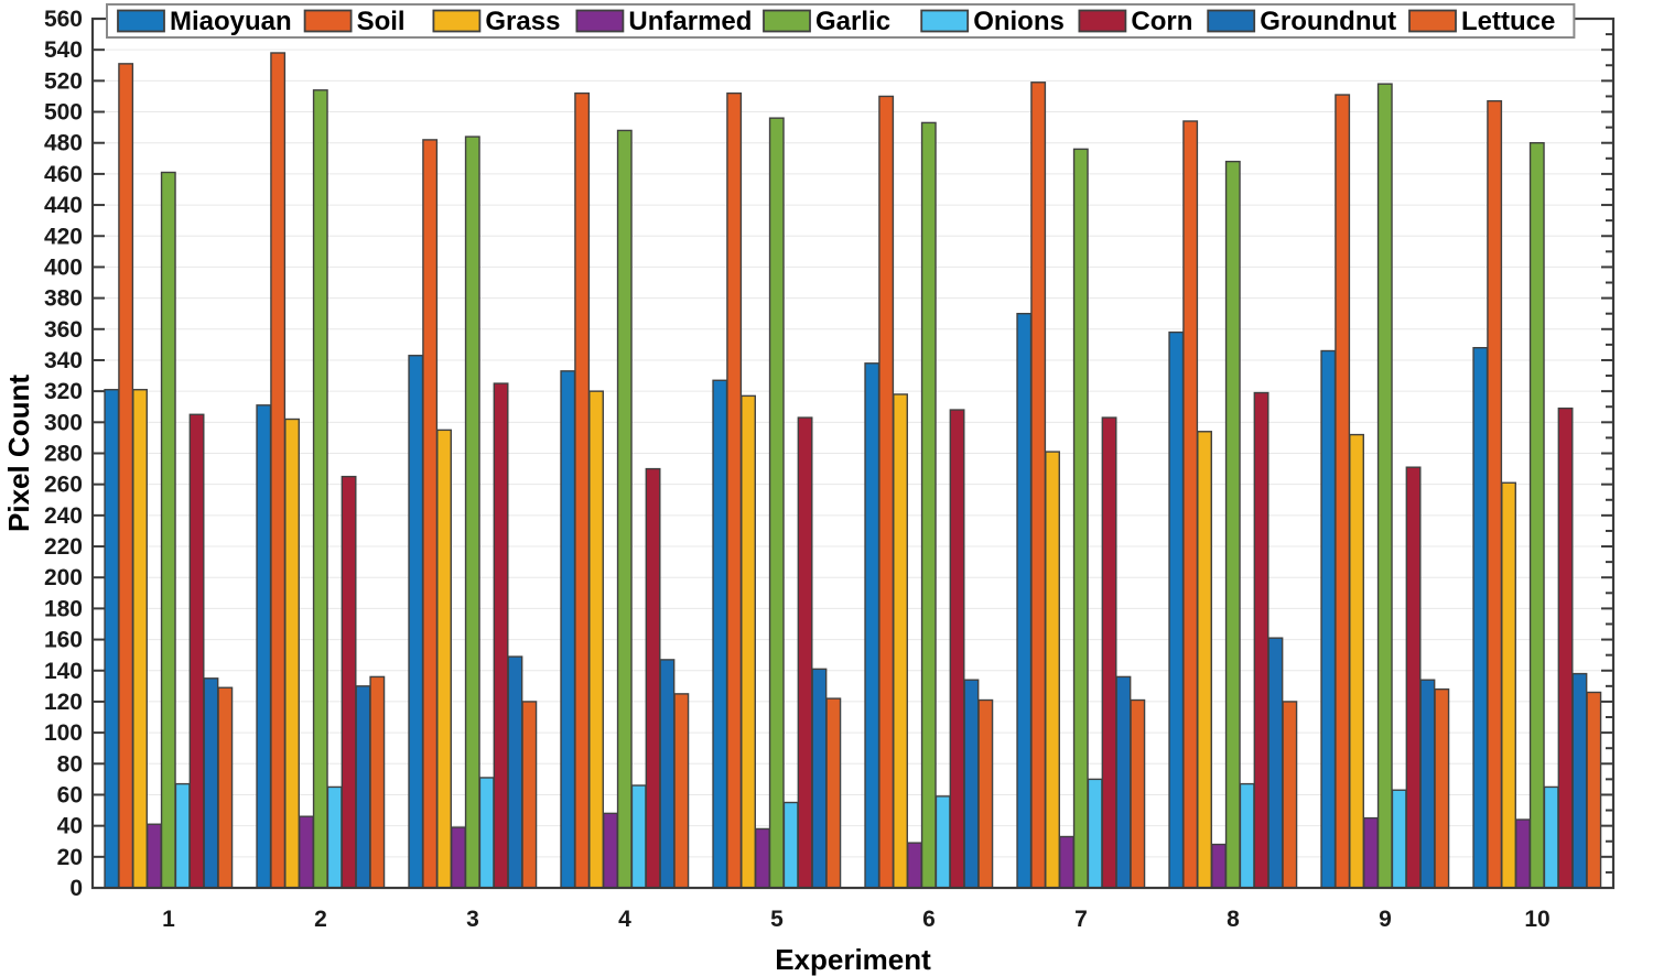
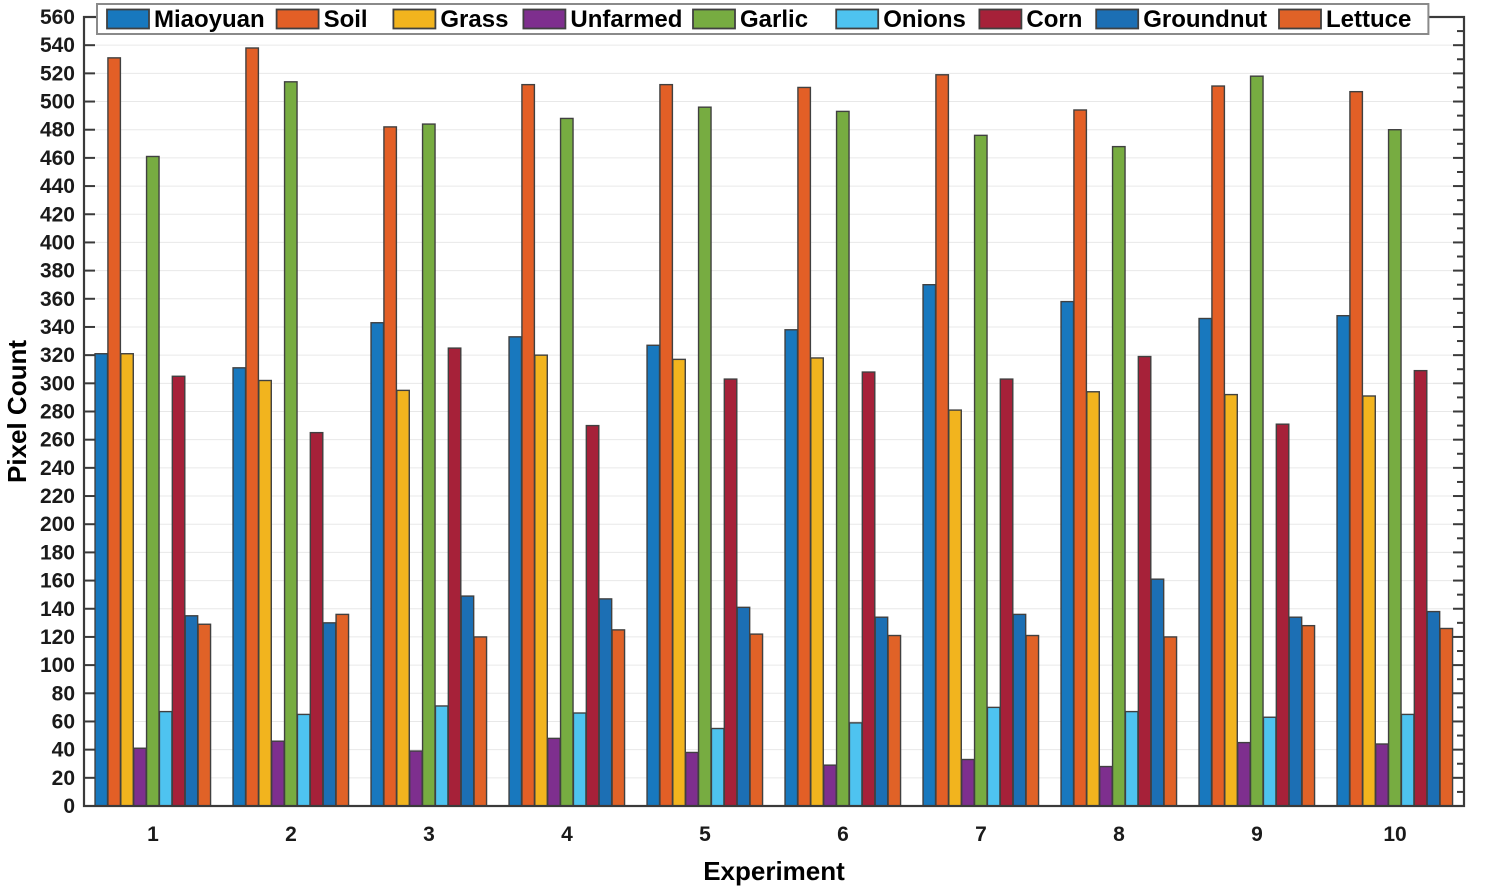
Grass/10: 261 -> 291
